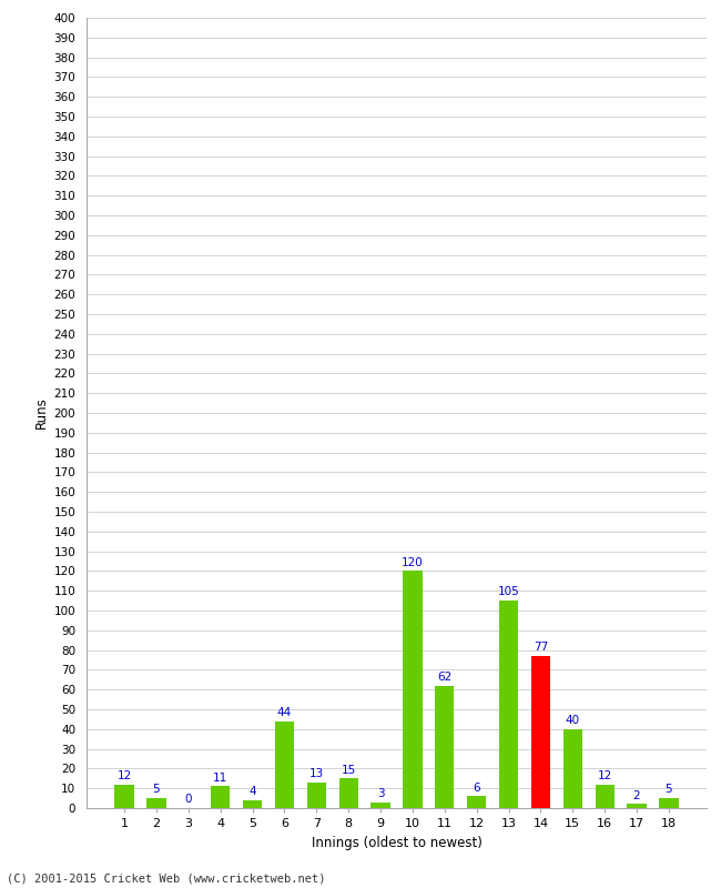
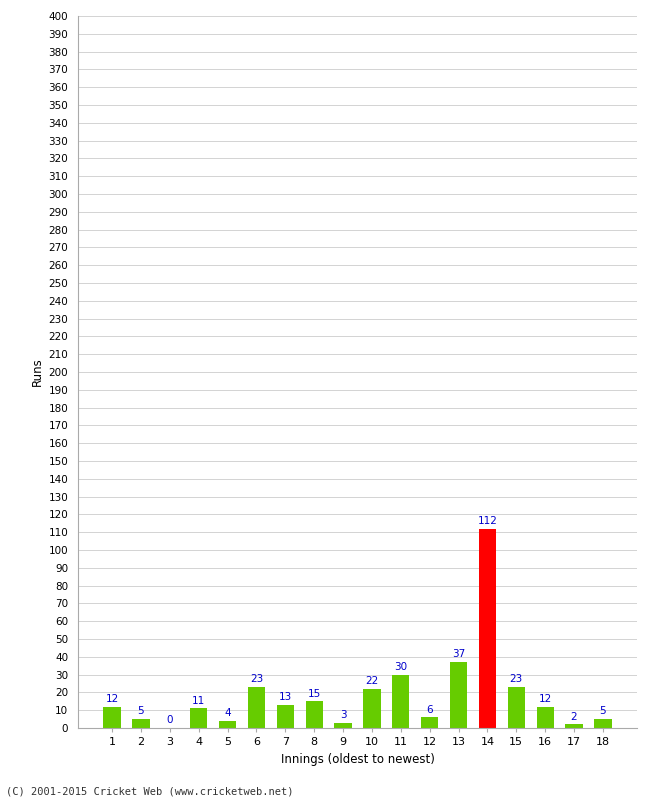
6: 44 -> 23
10: 120 -> 22
11: 62 -> 30
13: 105 -> 37
14: 77 -> 112
15: 40 -> 23
